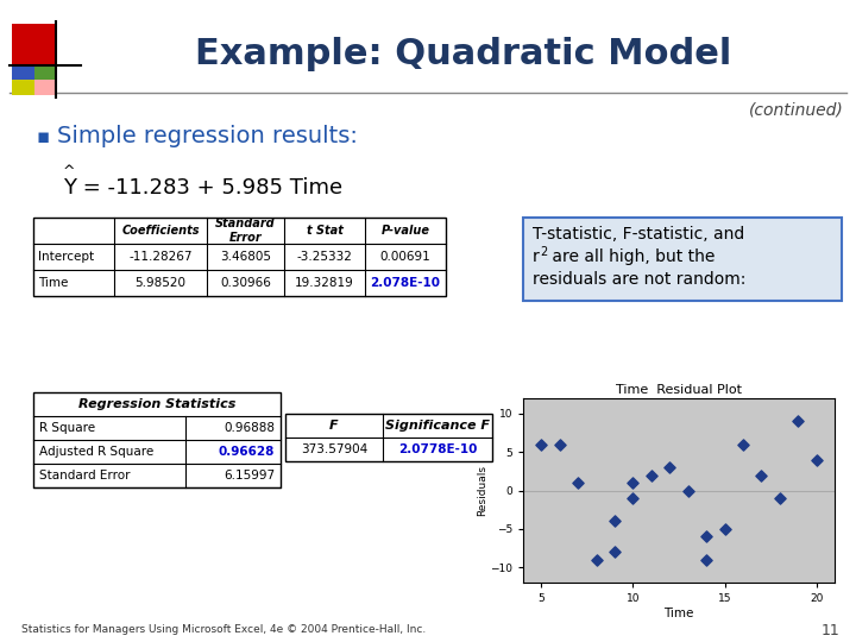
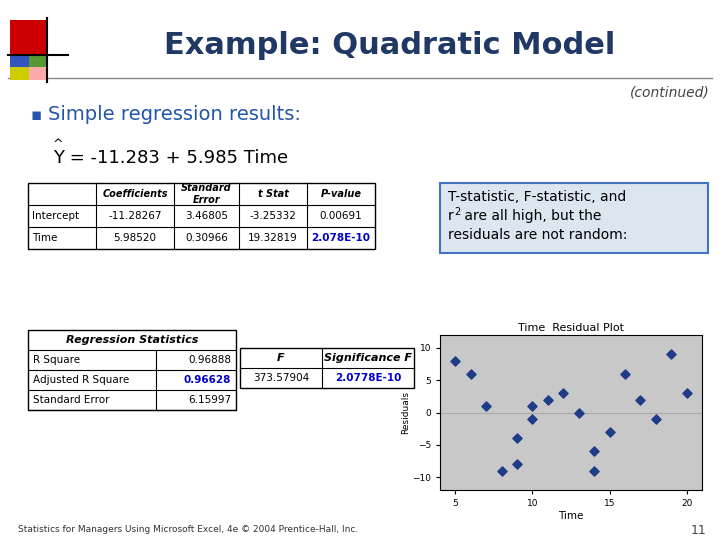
5: 6 -> 8
15: -5 -> -3
20: 4 -> 3
